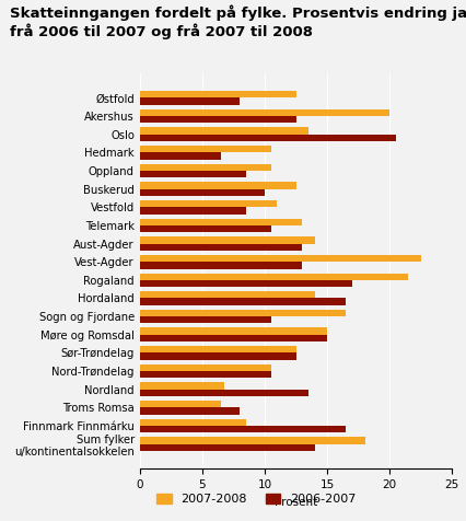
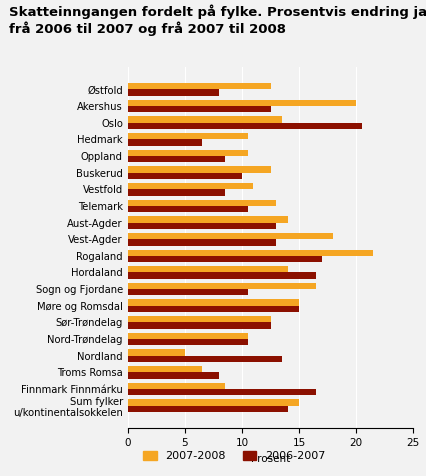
2007-2008/Vest-Agder: 22.5 -> 18.0
2007-2008/Nordland: 6.8 -> 5.0
2007-2008/Sum fylker u/kontinentalsokkelen: 18.1 -> 15.0
